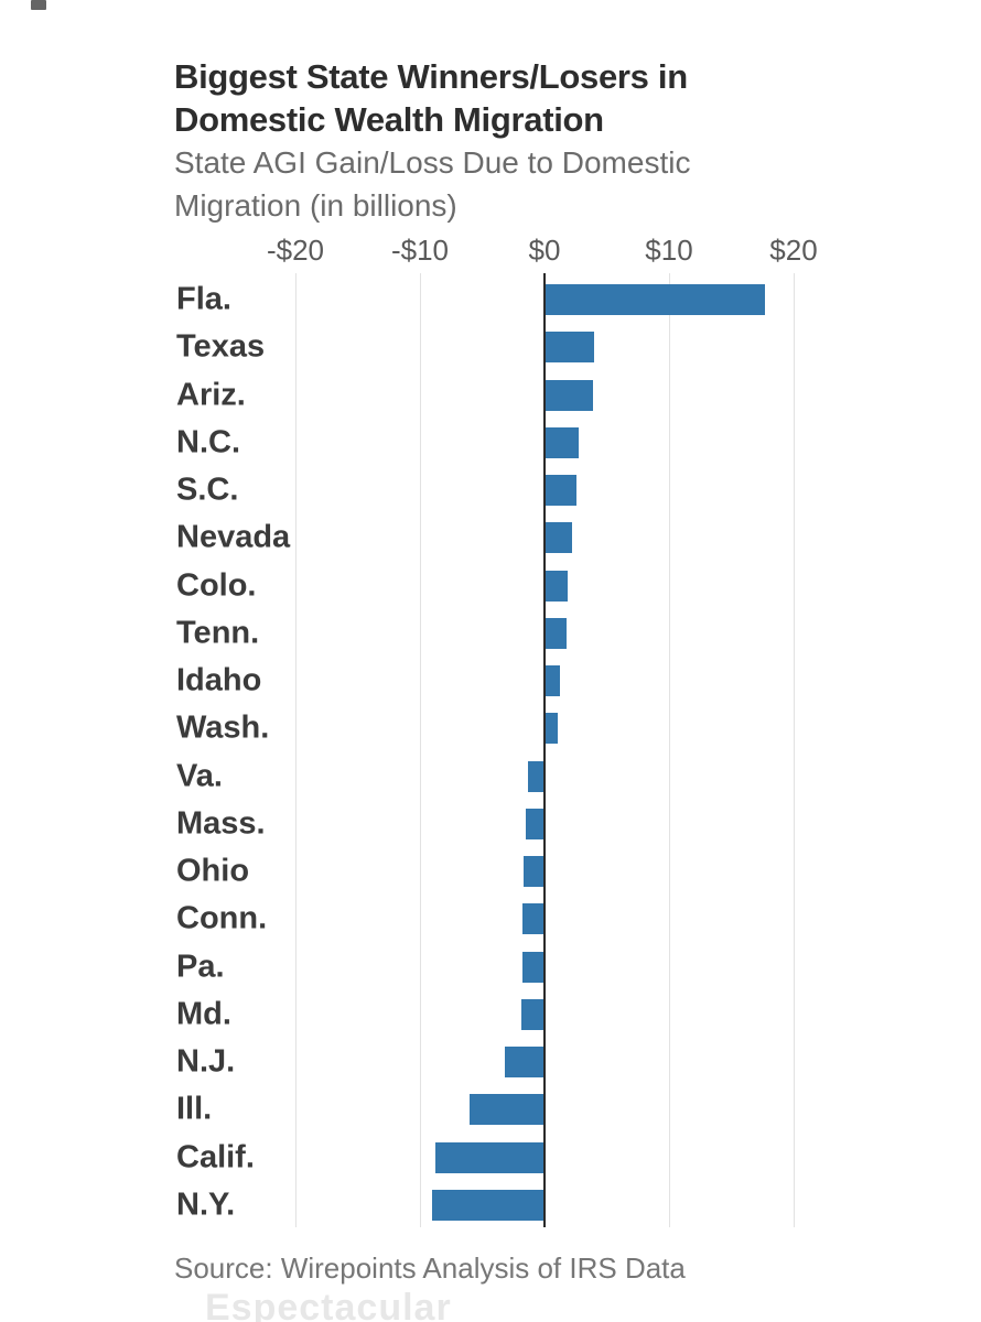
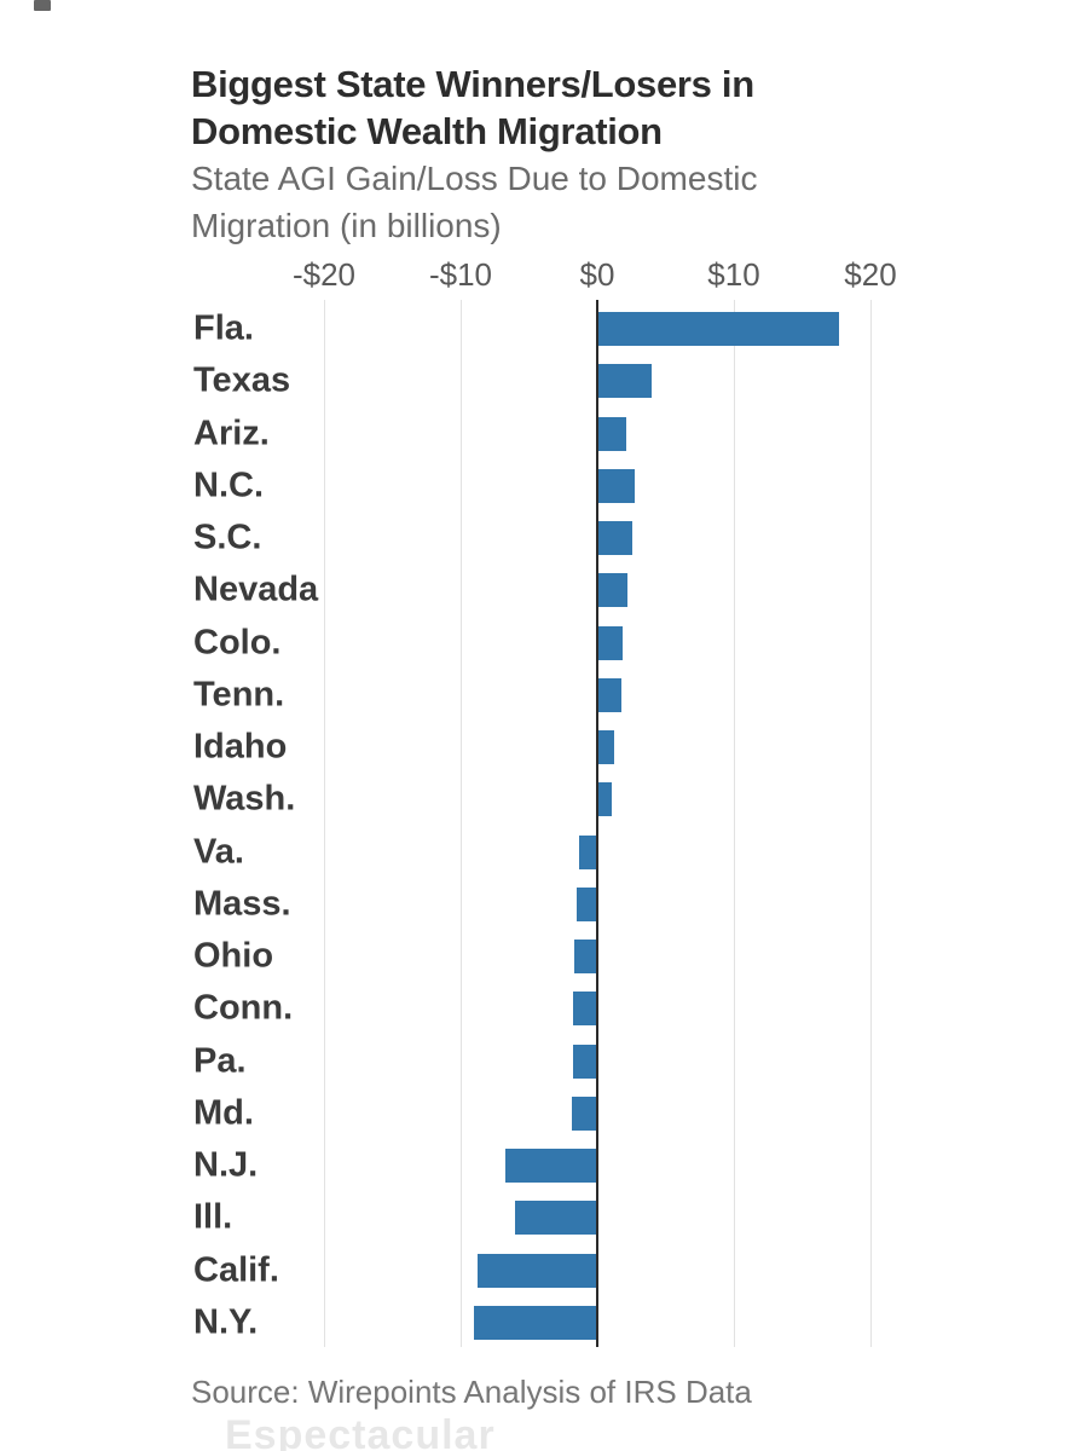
Ariz.: $3.9 -> $2.1
N.J.: -$3.2 -> -$6.7
